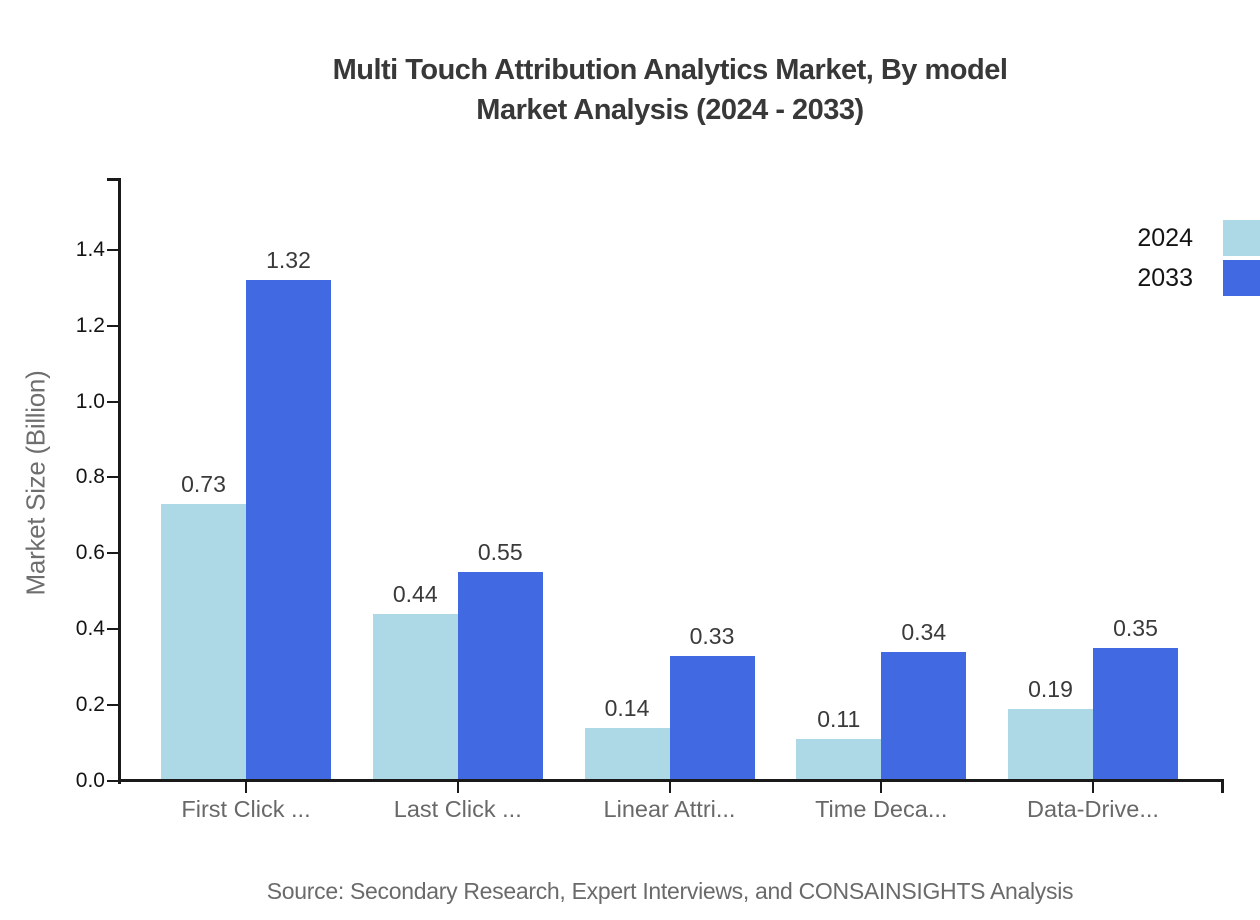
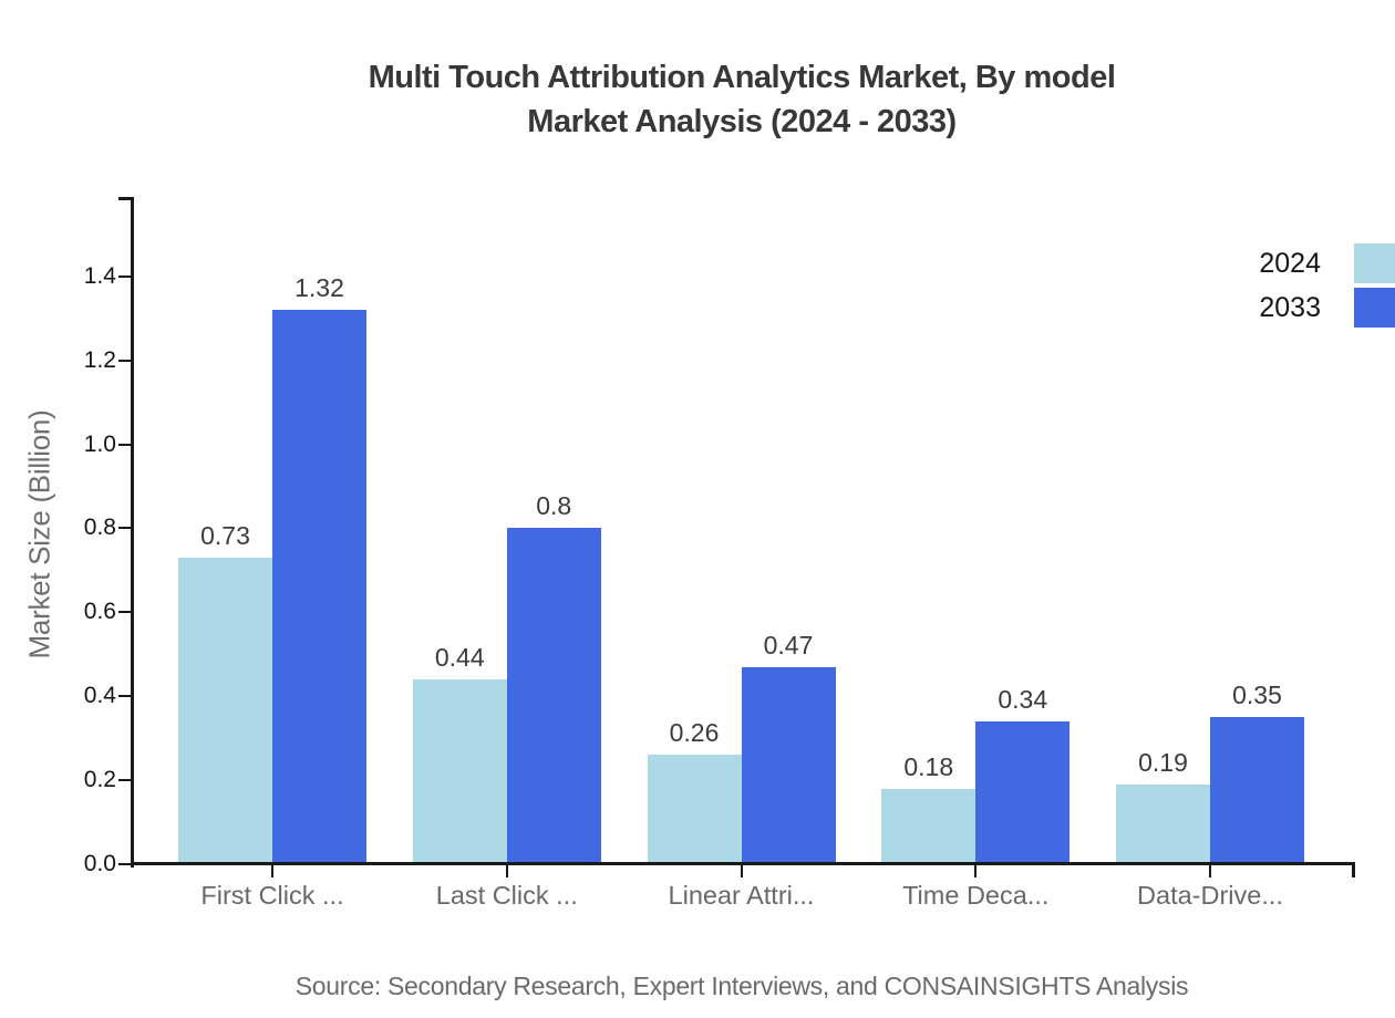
2033/Last Click ...: 0.55 -> 0.8
2024/Linear Attri...: 0.14 -> 0.26
2033/Linear Attri...: 0.33 -> 0.47
2024/Time Deca...: 0.11 -> 0.18
